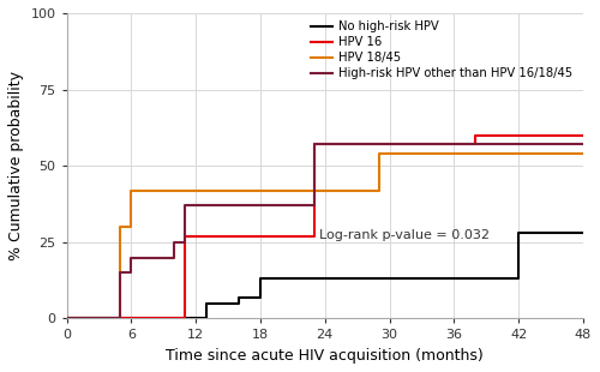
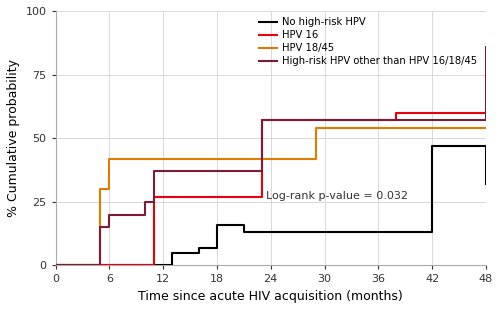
No high-risk HPV/18: 13 -> 16
No high-risk HPV/42: 28 -> 47
No high-risk HPV/48: 28 -> 32
High-risk HPV other than HPV 16/18/45/48: 57 -> 86
